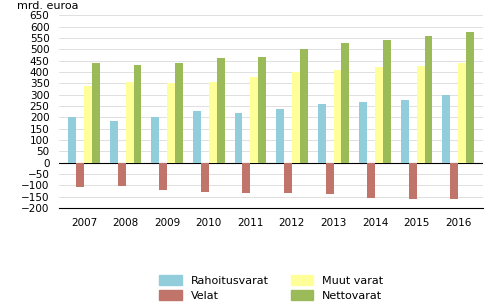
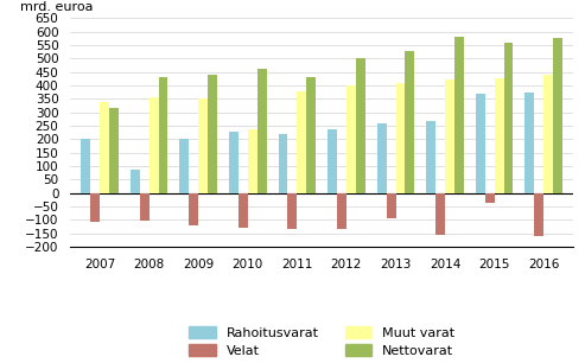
Nettovarat/2007: 440 -> 315
Rahoitusvarat/2008: 185 -> 85
Muut varat/2010: 358 -> 235
Nettovarat/2011: 467 -> 430
Velat/2013: -140 -> -95
Nettovarat/2014: 540 -> 580
Rahoitusvarat/2015: 275 -> 370
Velat/2015: -158 -> -35
Rahoitusvarat/2016: 298 -> 375
